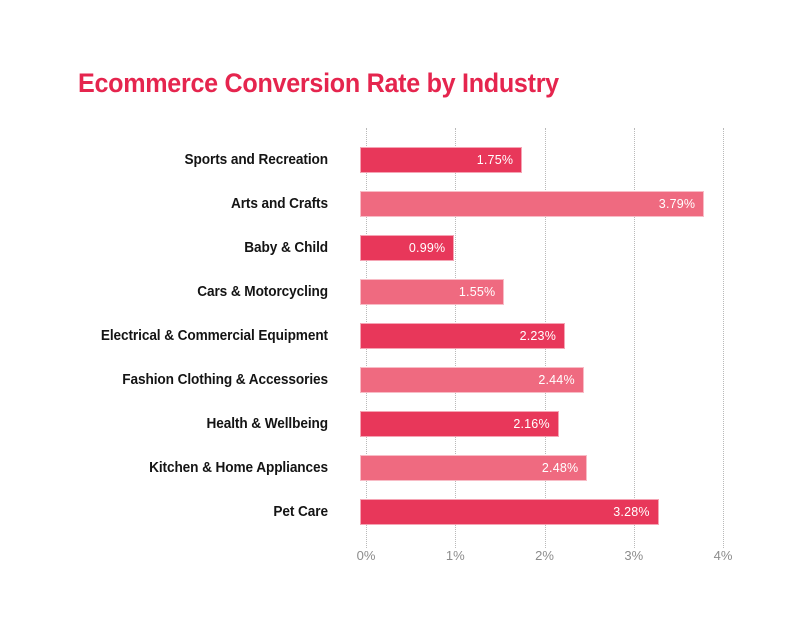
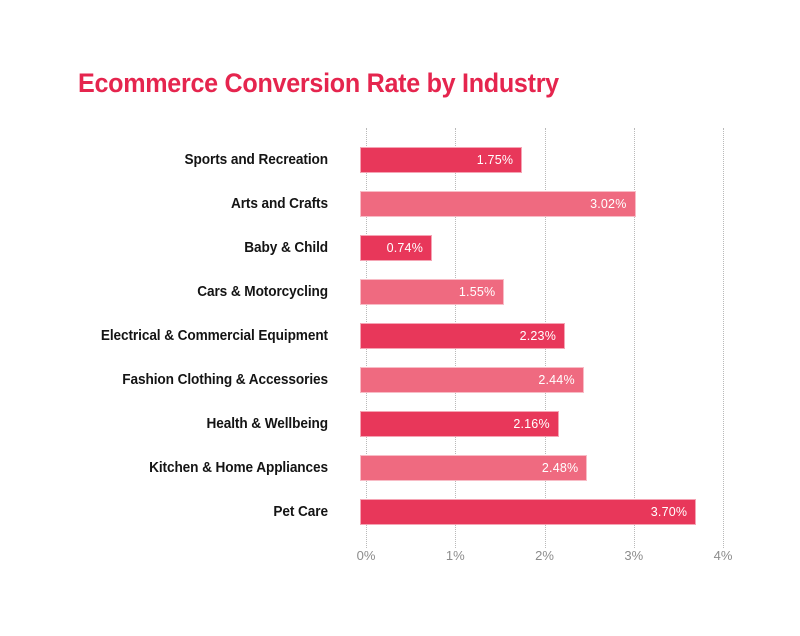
Arts and Crafts: 3.79% -> 3.02%
Baby & Child: 0.99% -> 0.74%
Pet Care: 3.28% -> 3.70%
